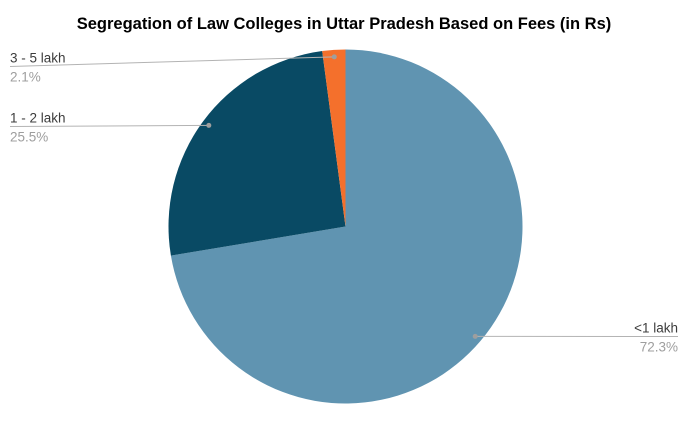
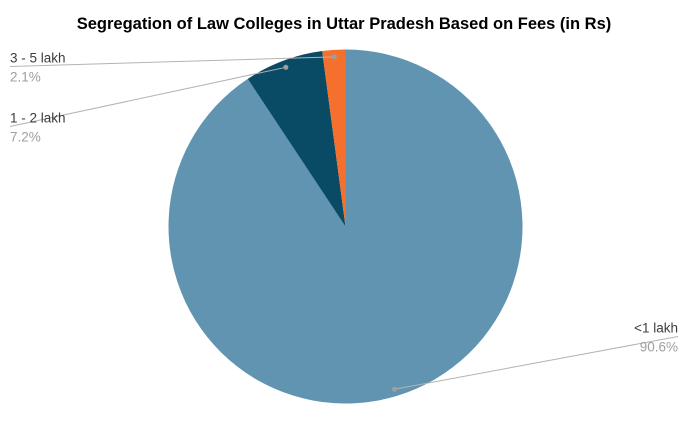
<1 lakh: 72.3% -> 90.6%
1 - 2 lakh: 25.5% -> 7.2%
